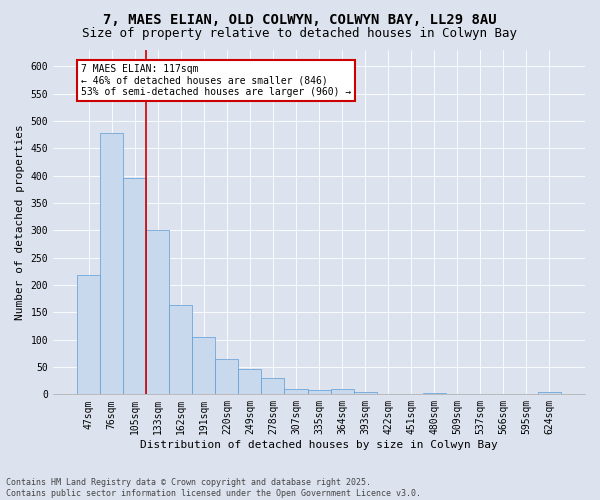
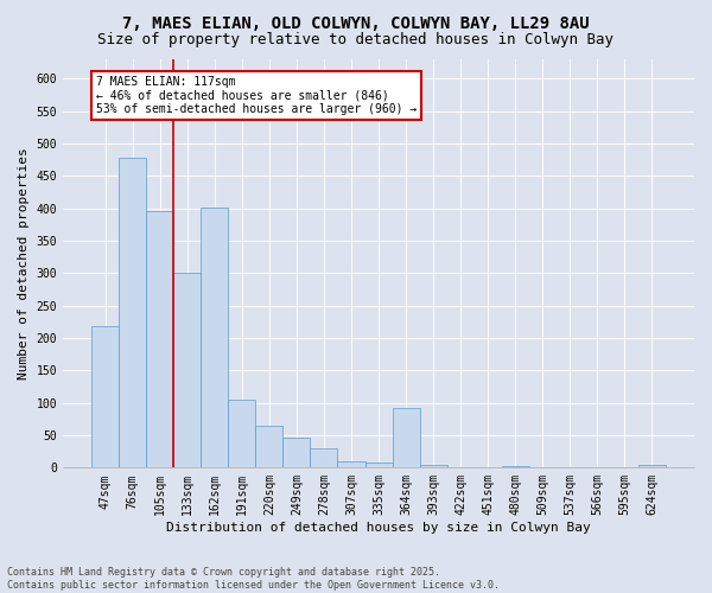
162sqm: 163 -> 402
364sqm: 10 -> 92
